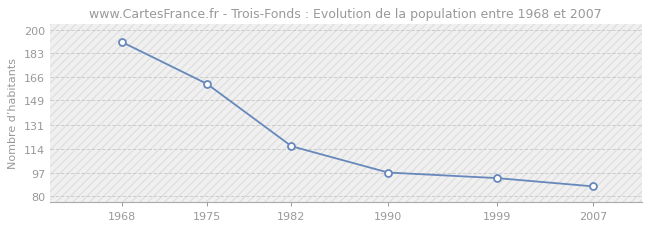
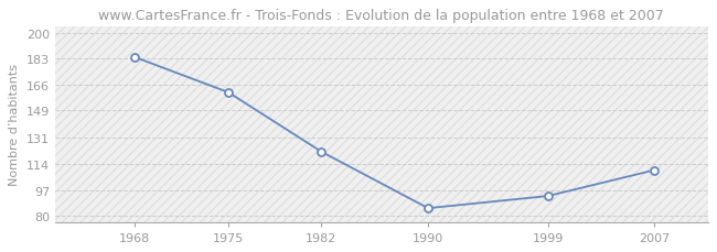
1968: 191 -> 184
1982: 116 -> 122
1990: 97 -> 85
2007: 87 -> 110
